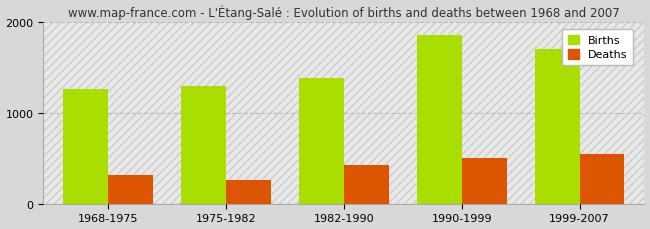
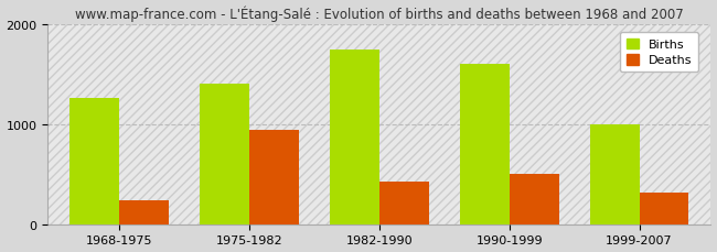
Deaths/1968-1975: 310 -> 240
Births/1975-1982: 1290 -> 1400
Deaths/1975-1982: 260 -> 940
Births/1982-1990: 1380 -> 1740
Births/1990-1999: 1850 -> 1600
Births/1999-2007: 1700 -> 1000
Deaths/1999-2007: 550 -> 320
